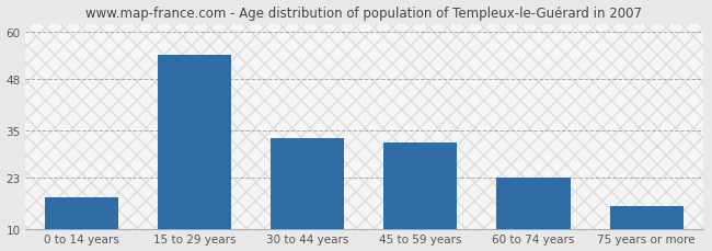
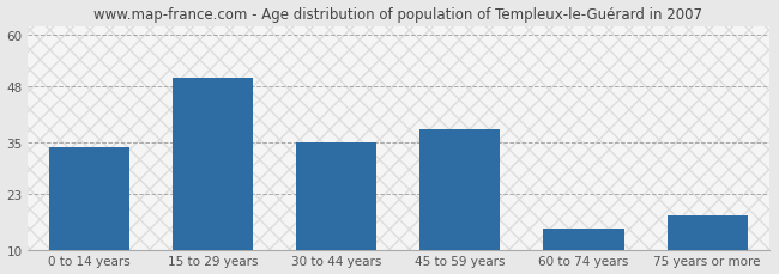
0 to 14 years: 18 -> 34
15 to 29 years: 54 -> 50
30 to 44 years: 33 -> 35
45 to 59 years: 32 -> 38
60 to 74 years: 23 -> 15
75 years or more: 16 -> 18
